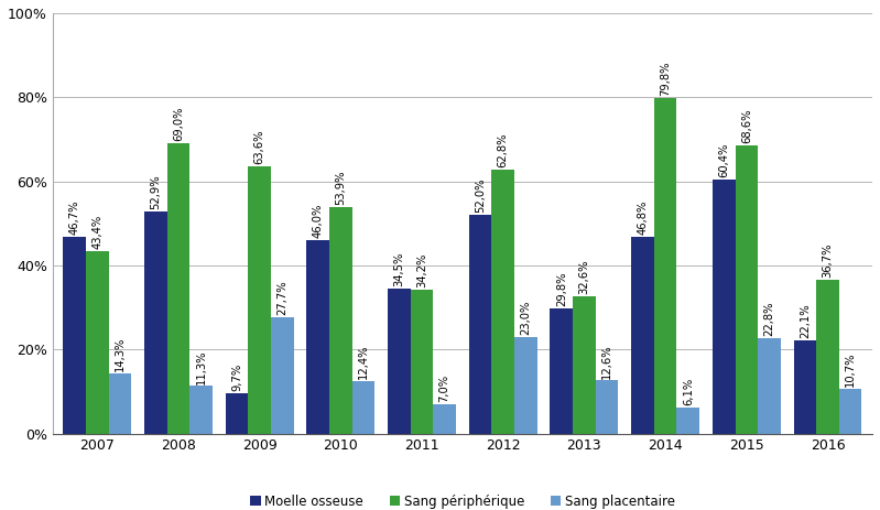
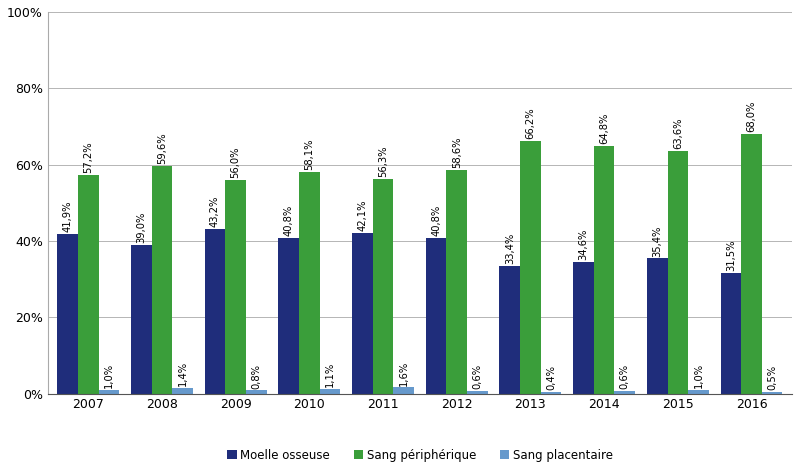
Moelle osseuse/2007: 46,7% -> 41,9%
Sang périphérique/2007: 43,4% -> 57,2%
Sang placentaire/2007: 14,3% -> 1,0%
Moelle osseuse/2008: 52,9% -> 39,0%
Sang périphérique/2008: 69,0% -> 59,6%
Sang placentaire/2008: 11,3% -> 1,4%
Moelle osseuse/2009: 9,7% -> 43,2%
Sang périphérique/2009: 63,6% -> 56,0%
Sang placentaire/2009: 27,7% -> 0,8%
Moelle osseuse/2010: 46,0% -> 40,8%
Sang périphérique/2010: 53,9% -> 58,1%
Sang placentaire/2010: 12,4% -> 1,1%
Moelle osseuse/2011: 34,5% -> 42,1%
Sang périphérique/2011: 34,2% -> 56,3%
Sang placentaire/2011: 7,0% -> 1,6%
Moelle osseuse/2012: 52,0% -> 40,8%
Sang périphérique/2012: 62,8% -> 58,6%
Sang placentaire/2012: 23,0% -> 0,6%
Moelle osseuse/2013: 29,8% -> 33,4%
Sang périphérique/2013: 32,6% -> 66,2%
Sang placentaire/2013: 12,6% -> 0,4%
Moelle osseuse/2014: 46,8% -> 34,6%
Sang périphérique/2014: 79,8% -> 64,8%
Sang placentaire/2014: 6,1% -> 0,6%
Moelle osseuse/2015: 60,4% -> 35,4%
Sang périphérique/2015: 68,6% -> 63,6%
Sang placentaire/2015: 22,8% -> 1,0%
Moelle osseuse/2016: 22,1% -> 31,5%
Sang périphérique/2016: 36,7% -> 68,0%
Sang placentaire/2016: 10,7% -> 0,5%
